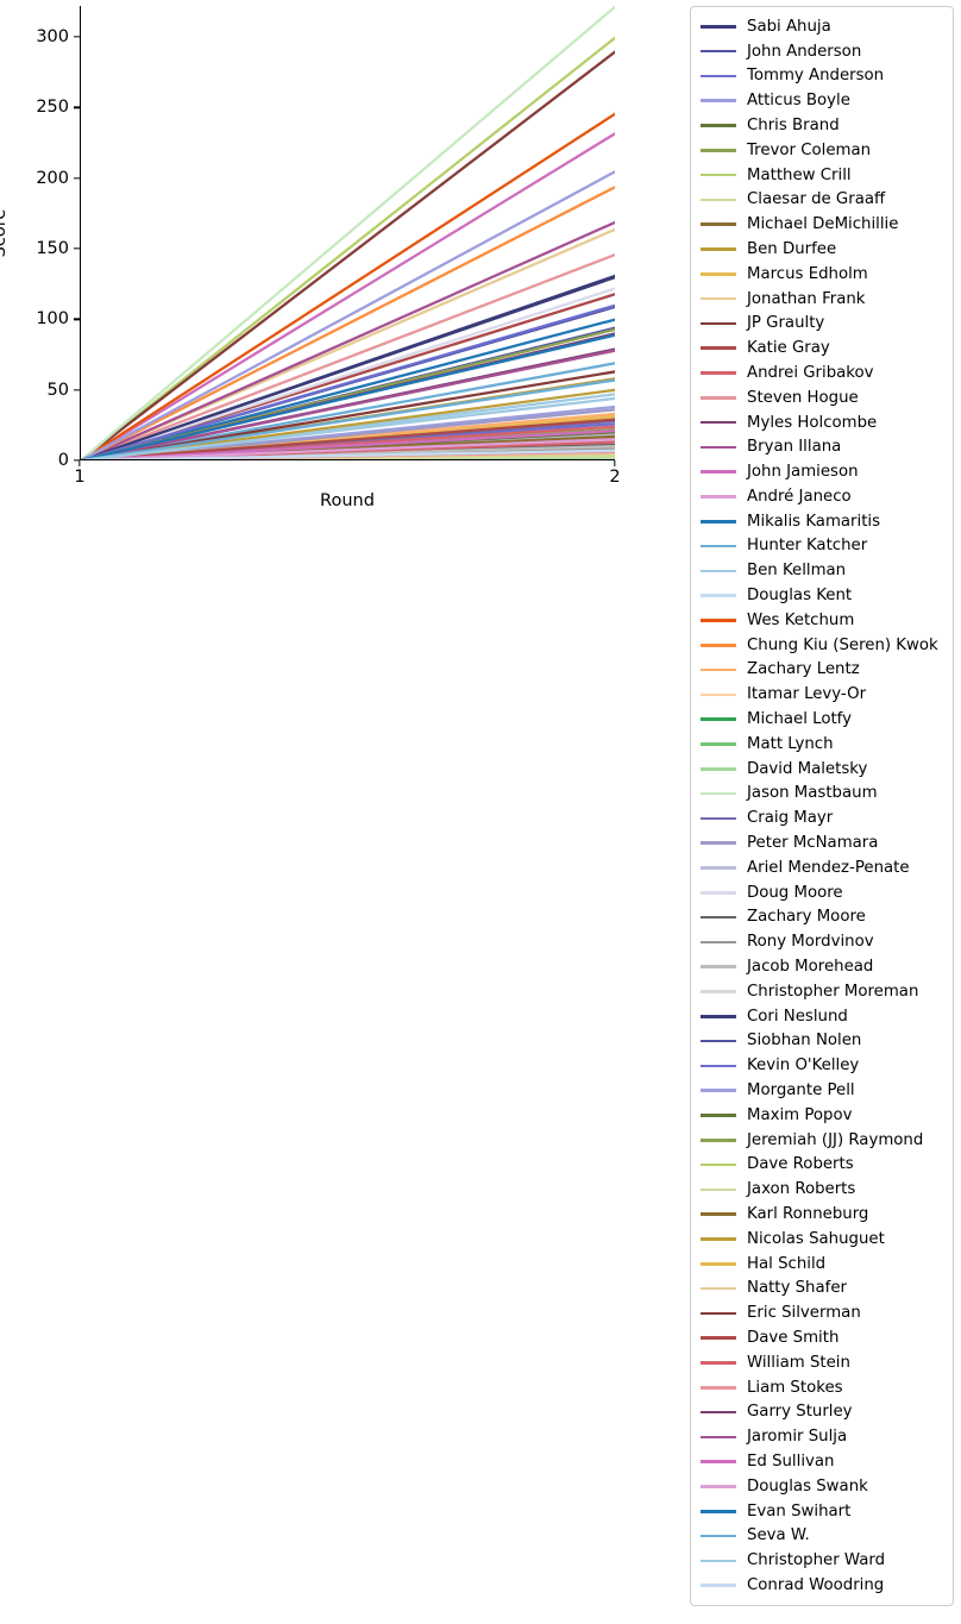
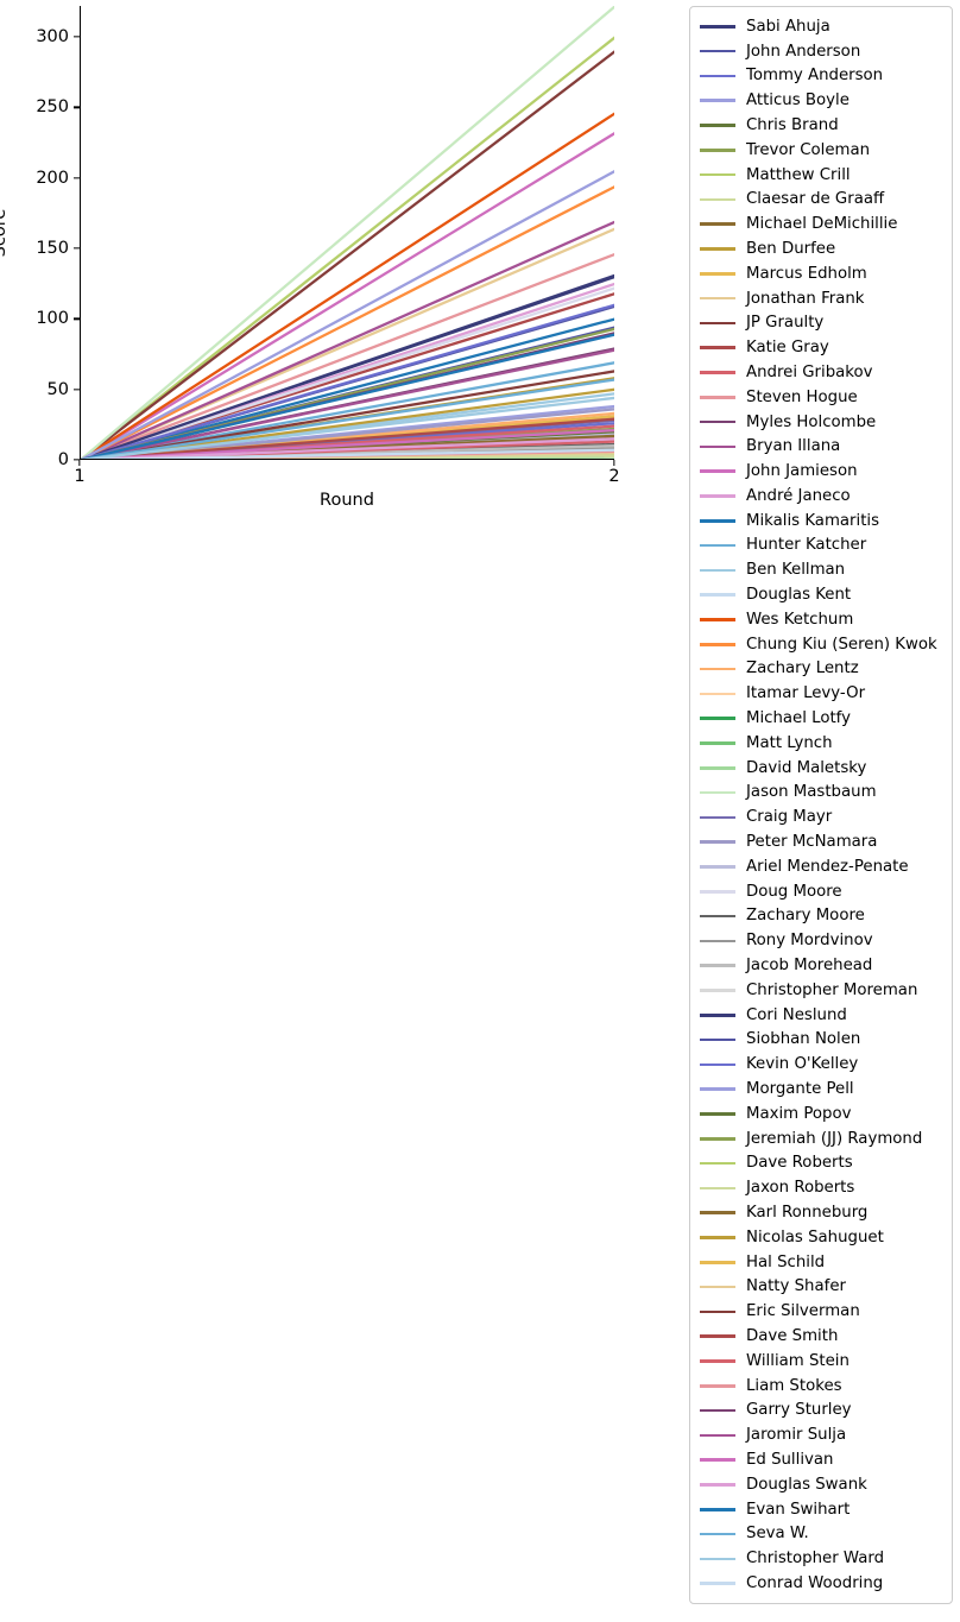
André Janeco/2: 12 -> 125
